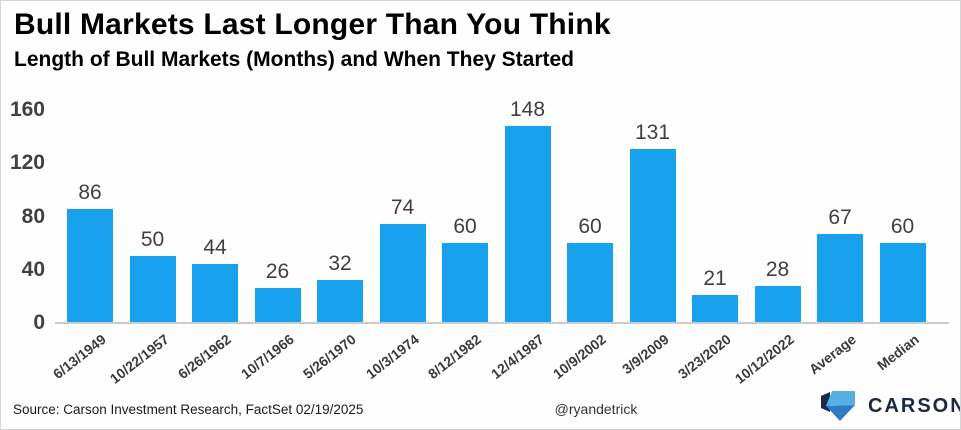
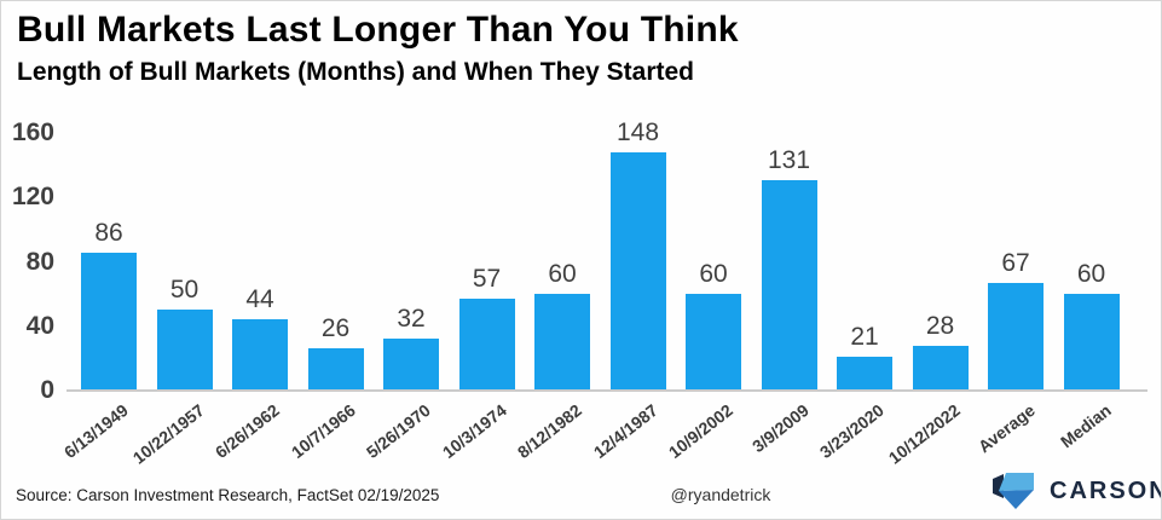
10/3/1974: 74 -> 57
